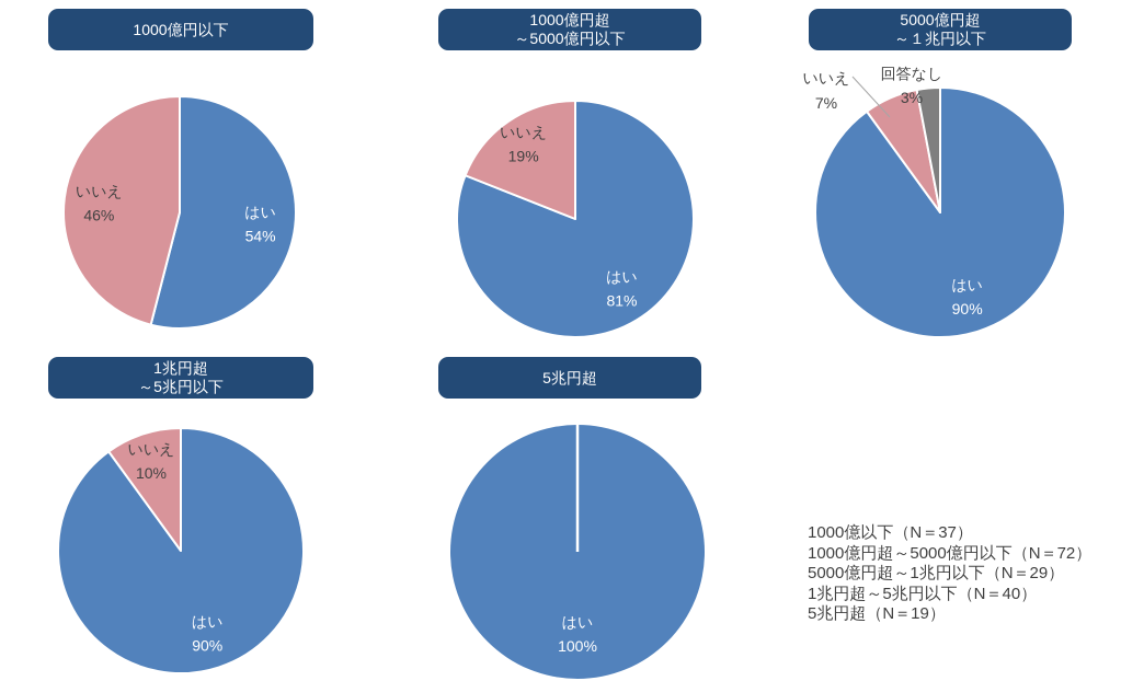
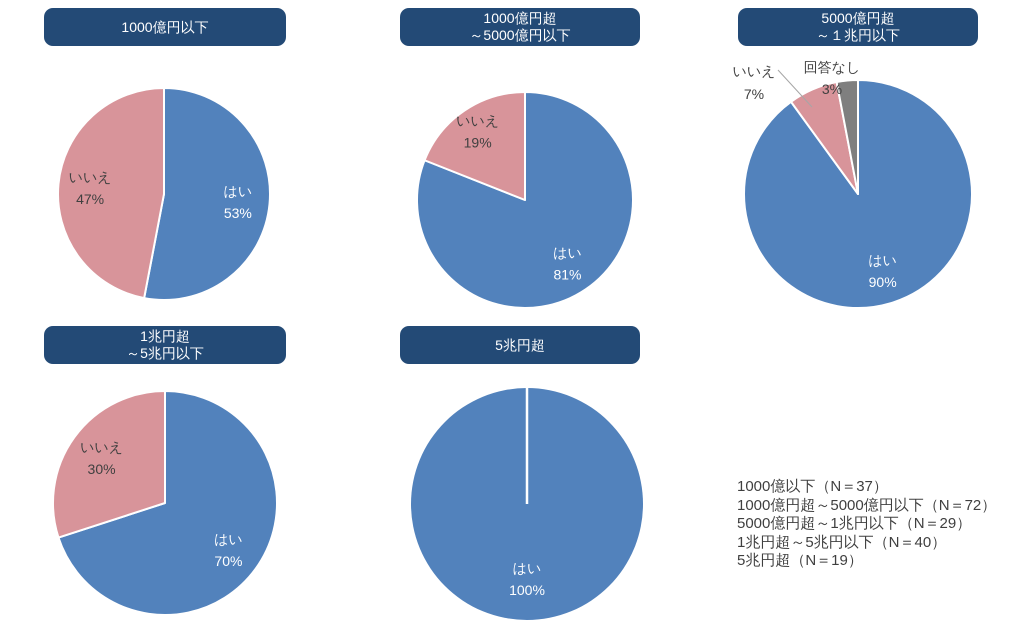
1000億円以下/はい: 54% -> 53%
1000億円以下/いいえ: 46% -> 47%
1兆円超 ～5兆円以下/はい: 90% -> 70%
1兆円超 ～5兆円以下/いいえ: 10% -> 30%
